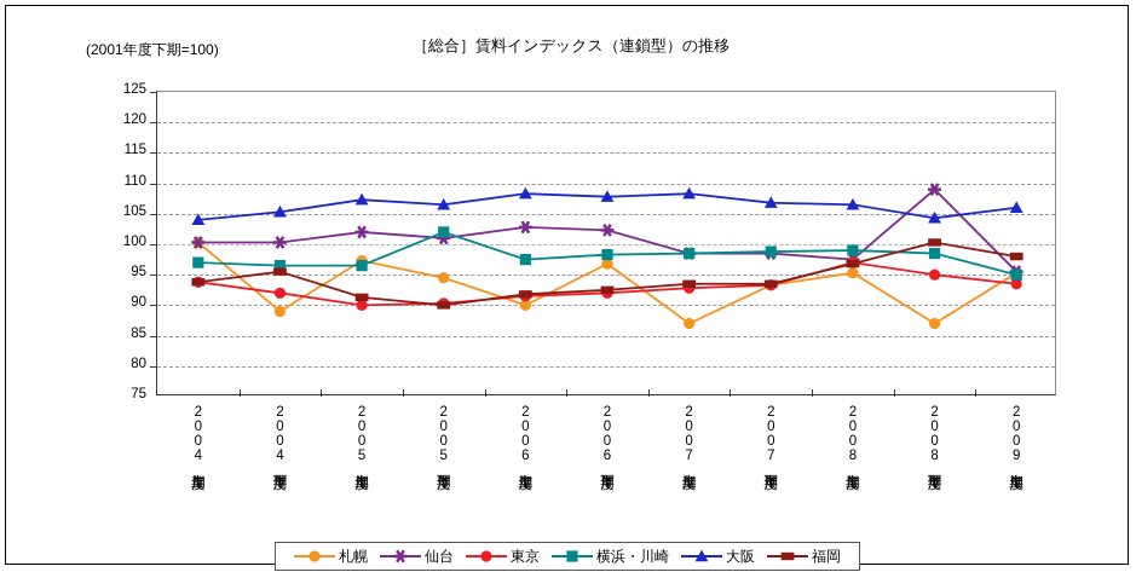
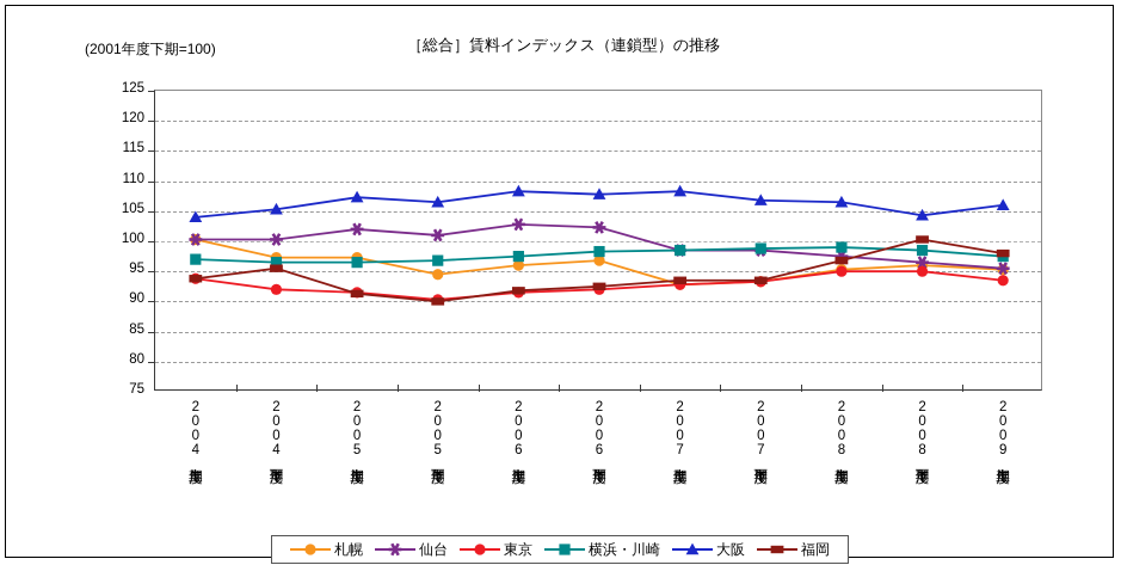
札幌/2004年度下期: 89 -> 97
東京/2005年度上期: 90 -> 92
横浜・川崎/2005年度下期: 102 -> 97
札幌/2006年度上期: 90 -> 96
札幌/2007年度上期: 87 -> 93
東京/2008年度上期: 97 -> 95
札幌/2008年度下期: 87 -> 96
仙台/2008年度下期: 109 -> 96
横浜・川崎/2009年度上期: 95 -> 98
